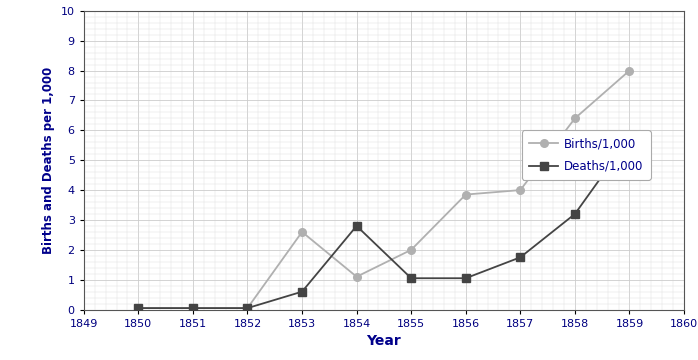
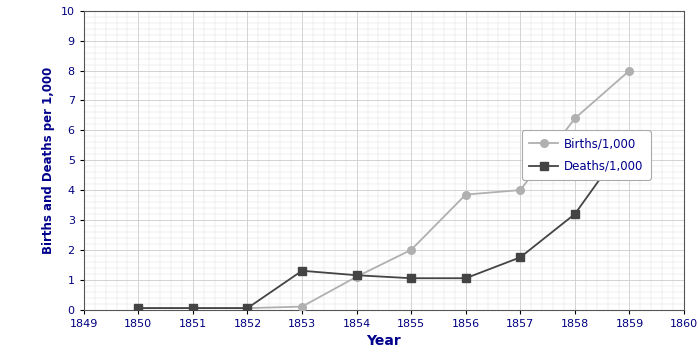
Births/1,000/1853: 2.60 -> 0.10
Deaths/1,000/1853: 0.60 -> 1.30
Deaths/1,000/1854: 2.80 -> 1.15
